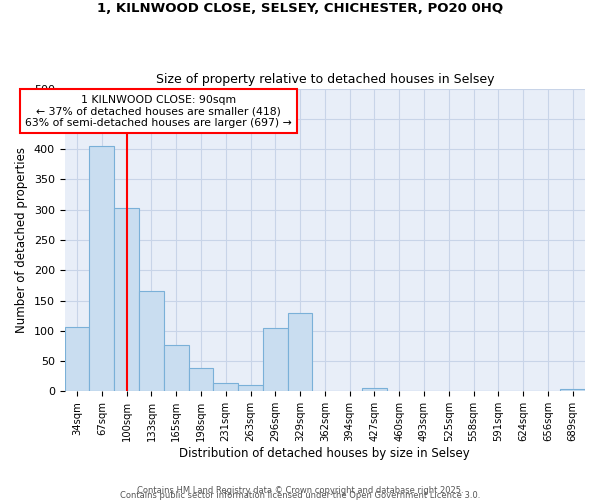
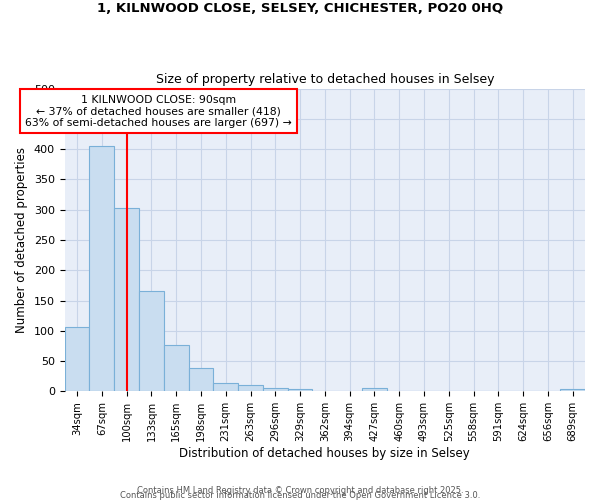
296sqm: 104 -> 6
329sqm: 130 -> 4
